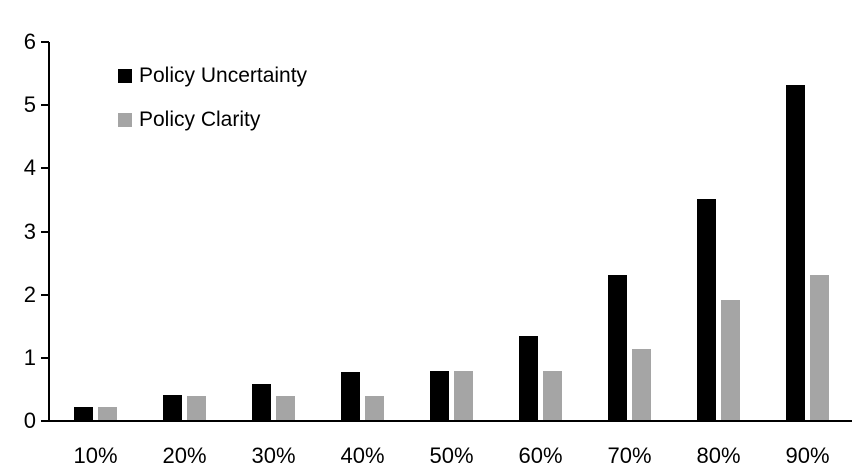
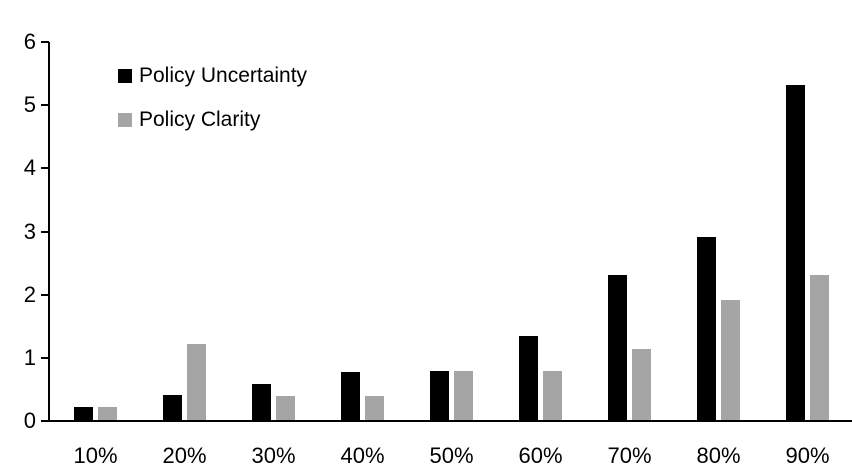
Policy Clarity/20%: 0.4 -> 1.2
Policy Uncertainty/80%: 3.5 -> 2.9
